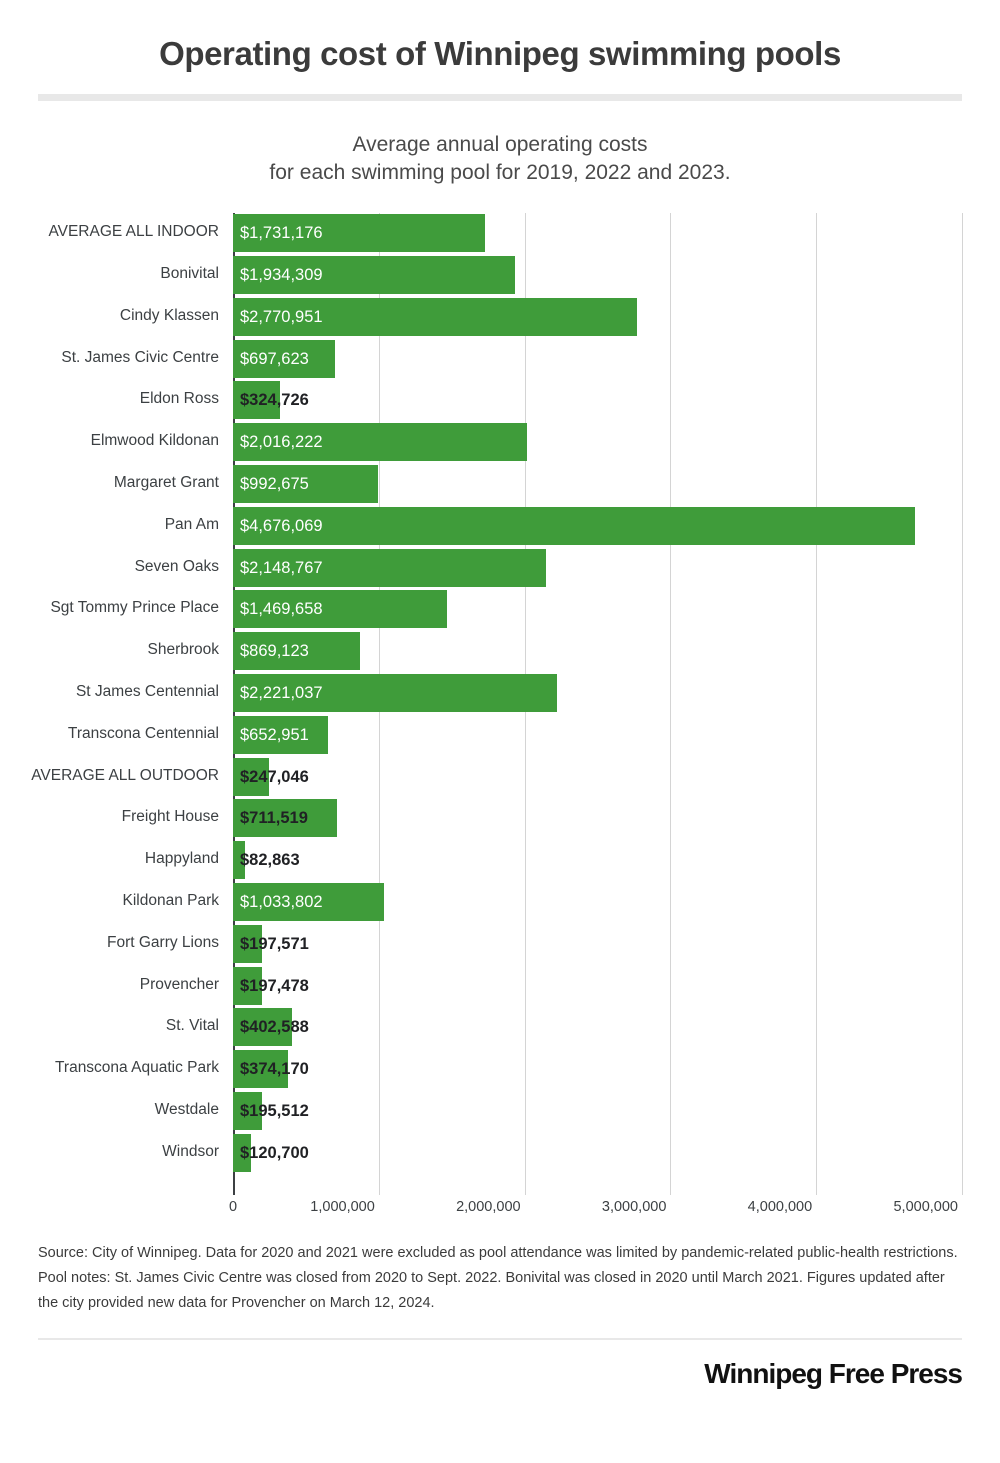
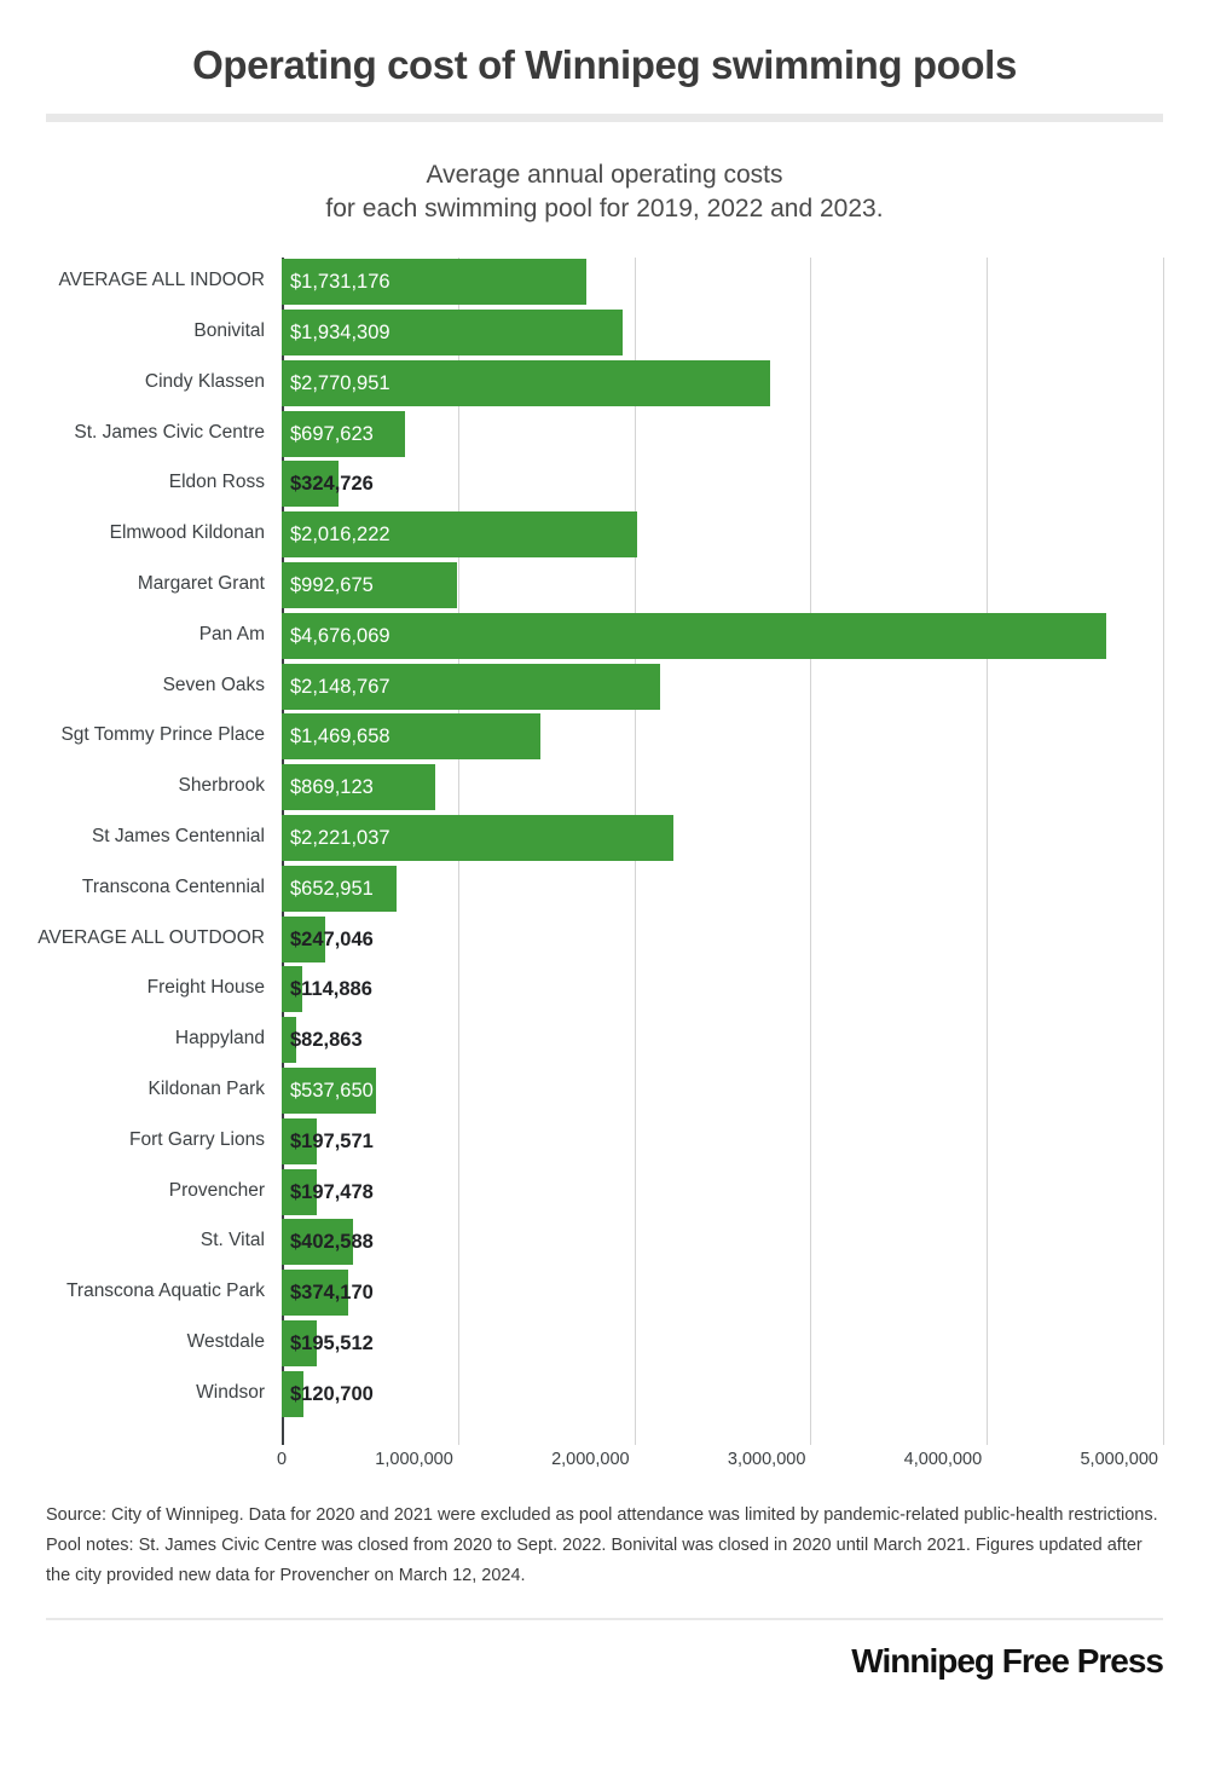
Freight House: $711,519 -> $114,886
Kildonan Park: $1,033,802 -> $537,650
